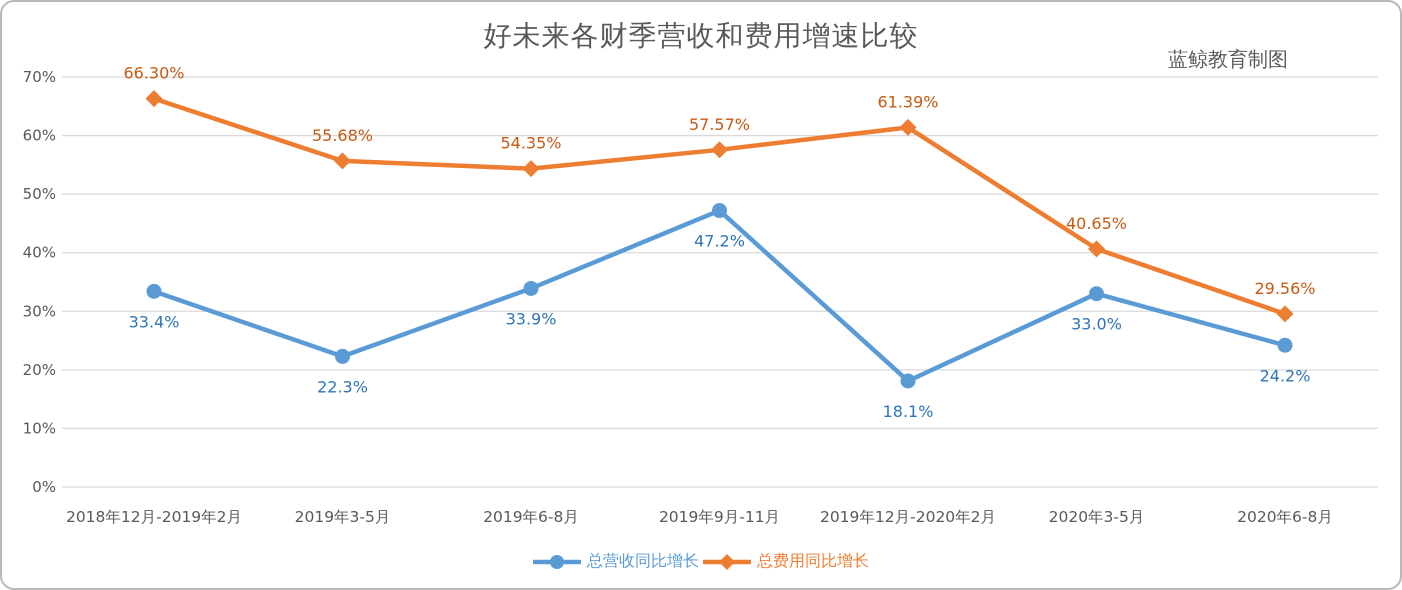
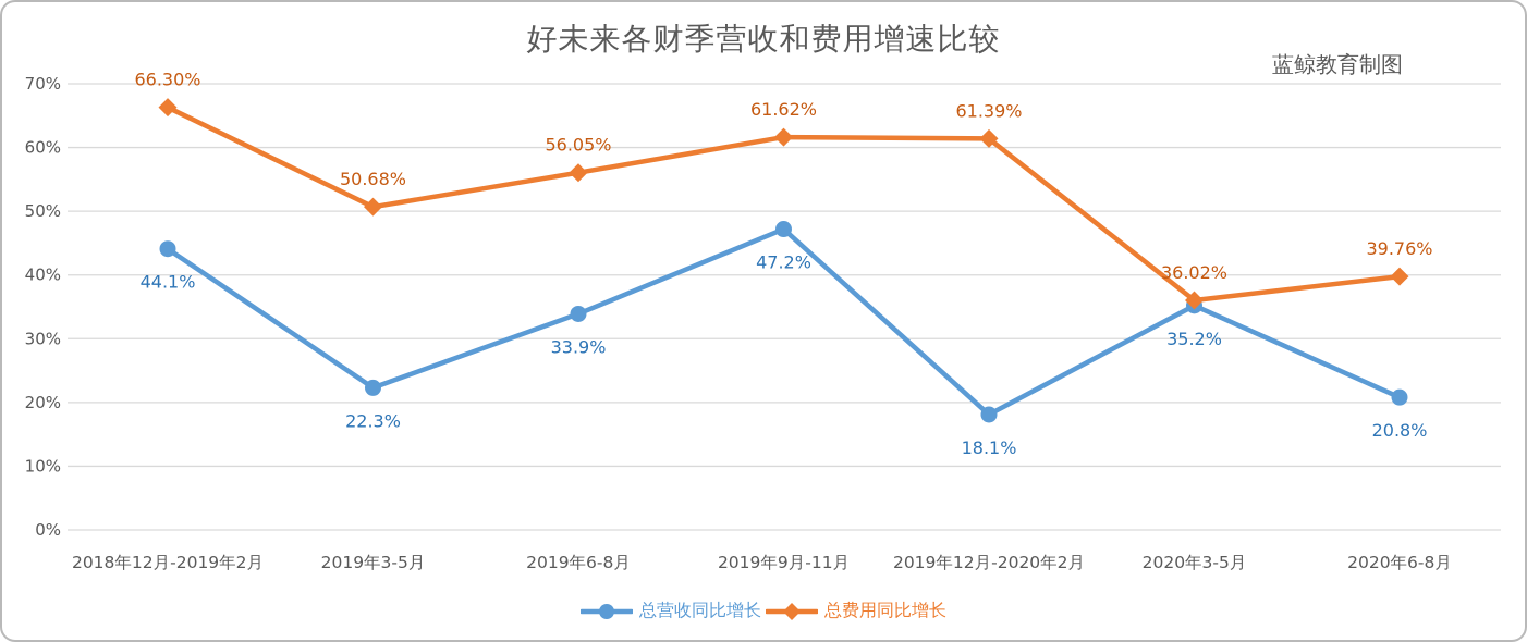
总营收同比增长/2018年12月-2019年2月: 33.4% -> 44.1%
总费用同比增长/2019年3-5月: 55.68% -> 50.68%
总费用同比增长/2019年6-8月: 54.35% -> 56.05%
总费用同比增长/2019年9月-11月: 57.57% -> 61.62%
总营收同比增长/2020年3-5月: 33.0% -> 35.2%
总费用同比增长/2020年3-5月: 40.65% -> 36.02%
总营收同比增长/2020年6-8月: 24.2% -> 20.8%
总费用同比增长/2020年6-8月: 29.56% -> 39.76%
